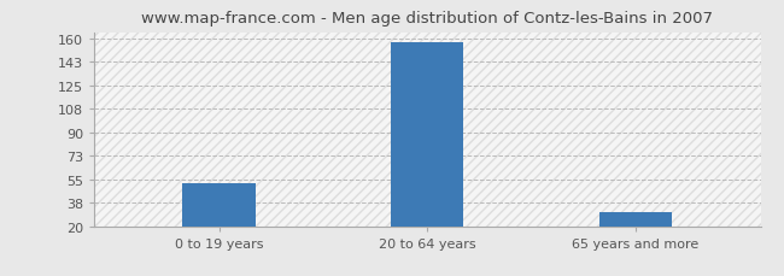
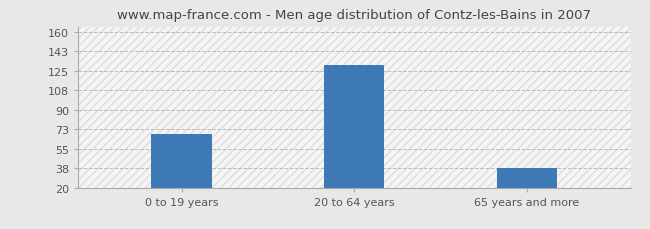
0 to 19 years: 52 -> 68
20 to 64 years: 157 -> 130
65 years and more: 30 -> 38
